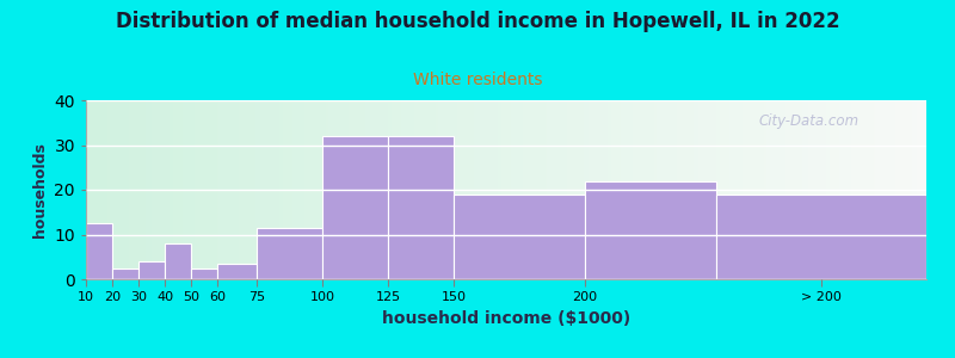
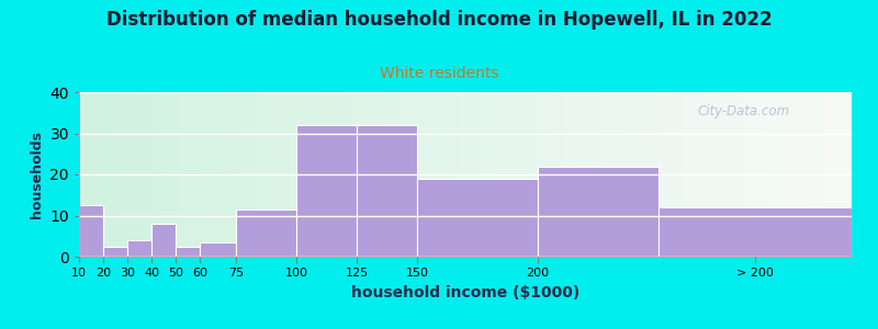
> 200: 19.0 -> 12.0
